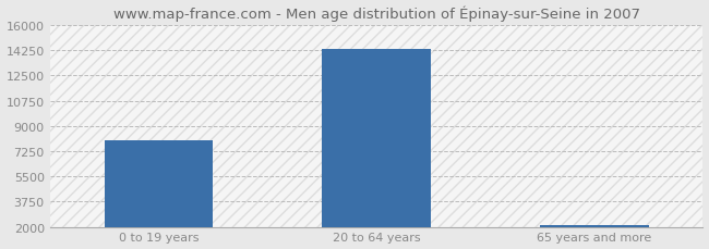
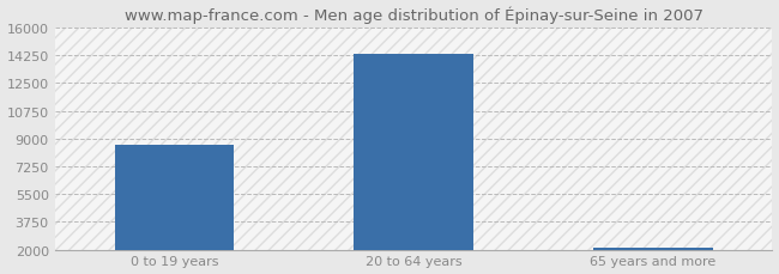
0 to 19 years: 8000 -> 8600
